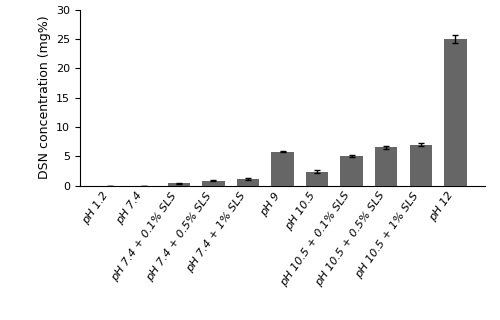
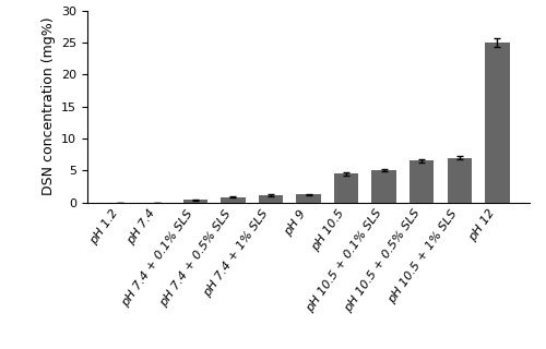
pH 9: 5.8 -> 1.2
pH 10.5: 2.4 -> 4.5
